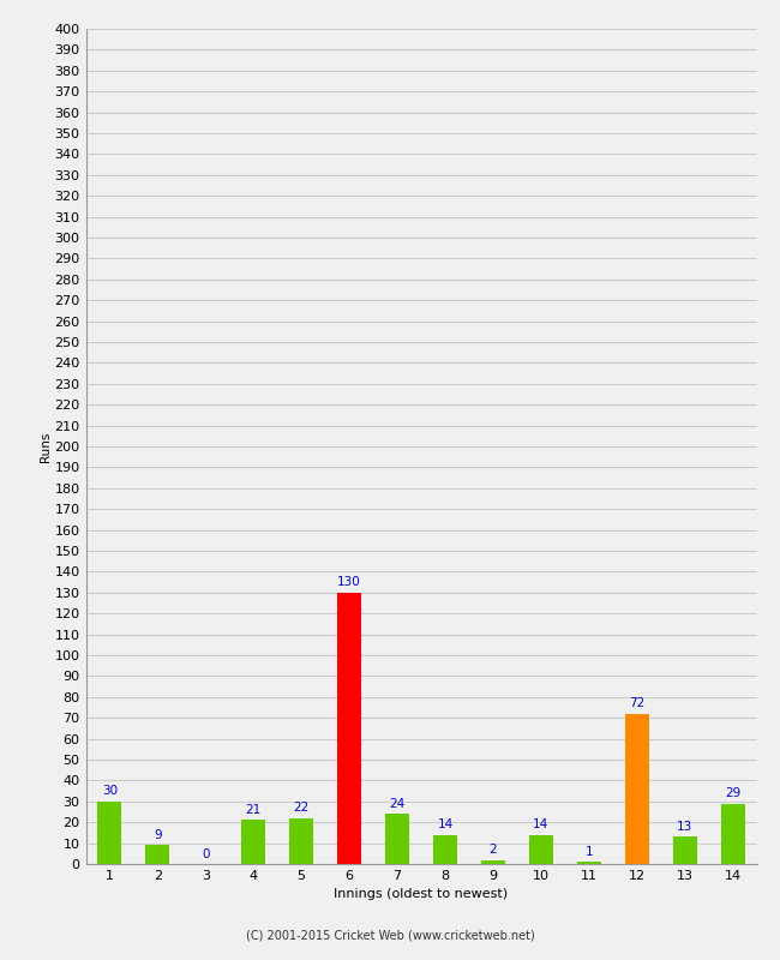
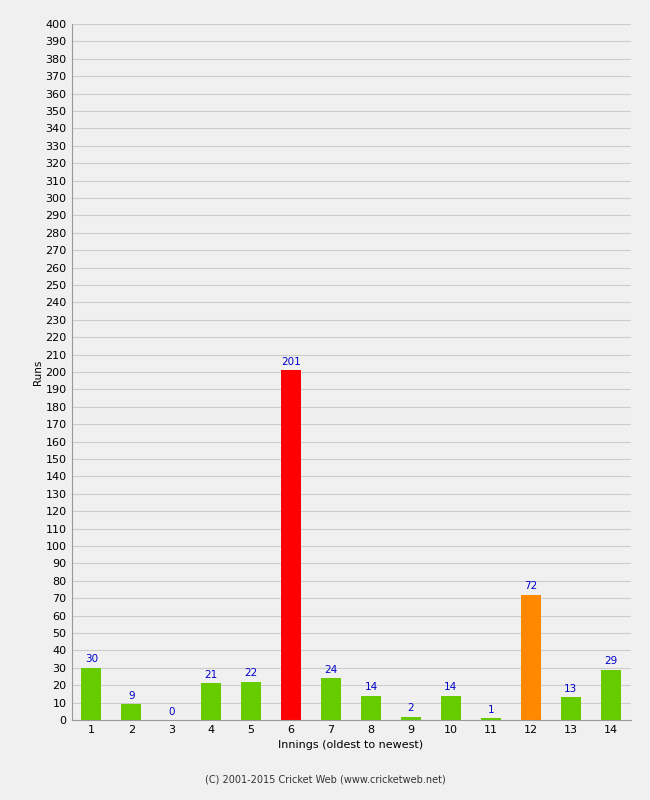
6: 130 -> 201
